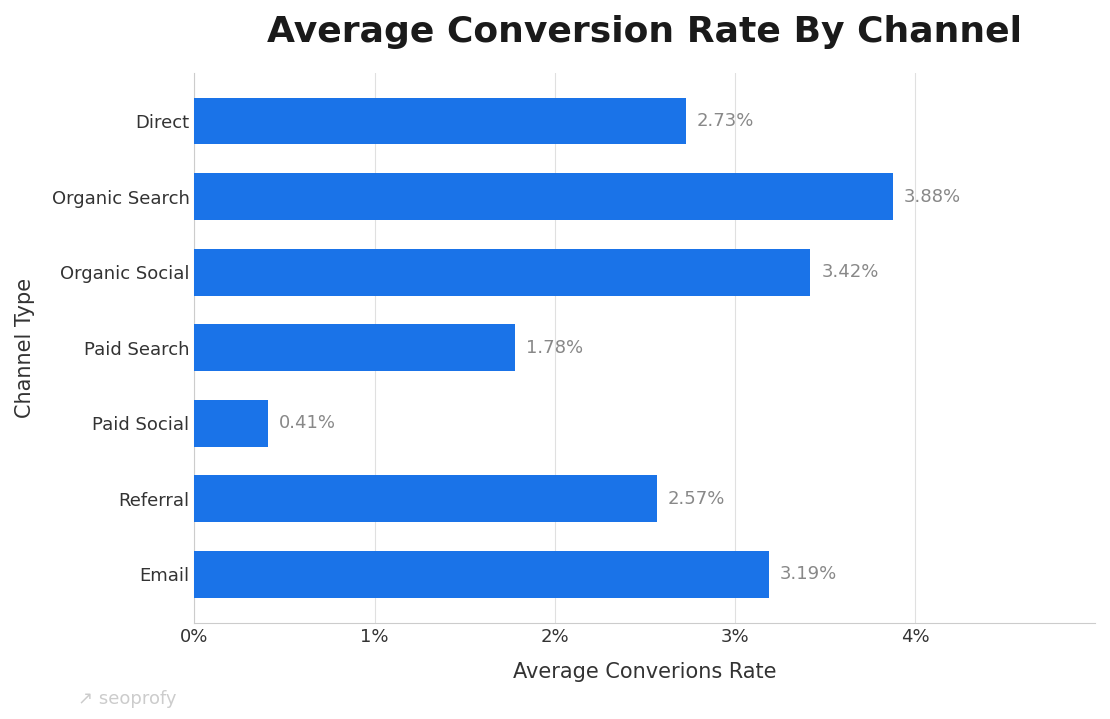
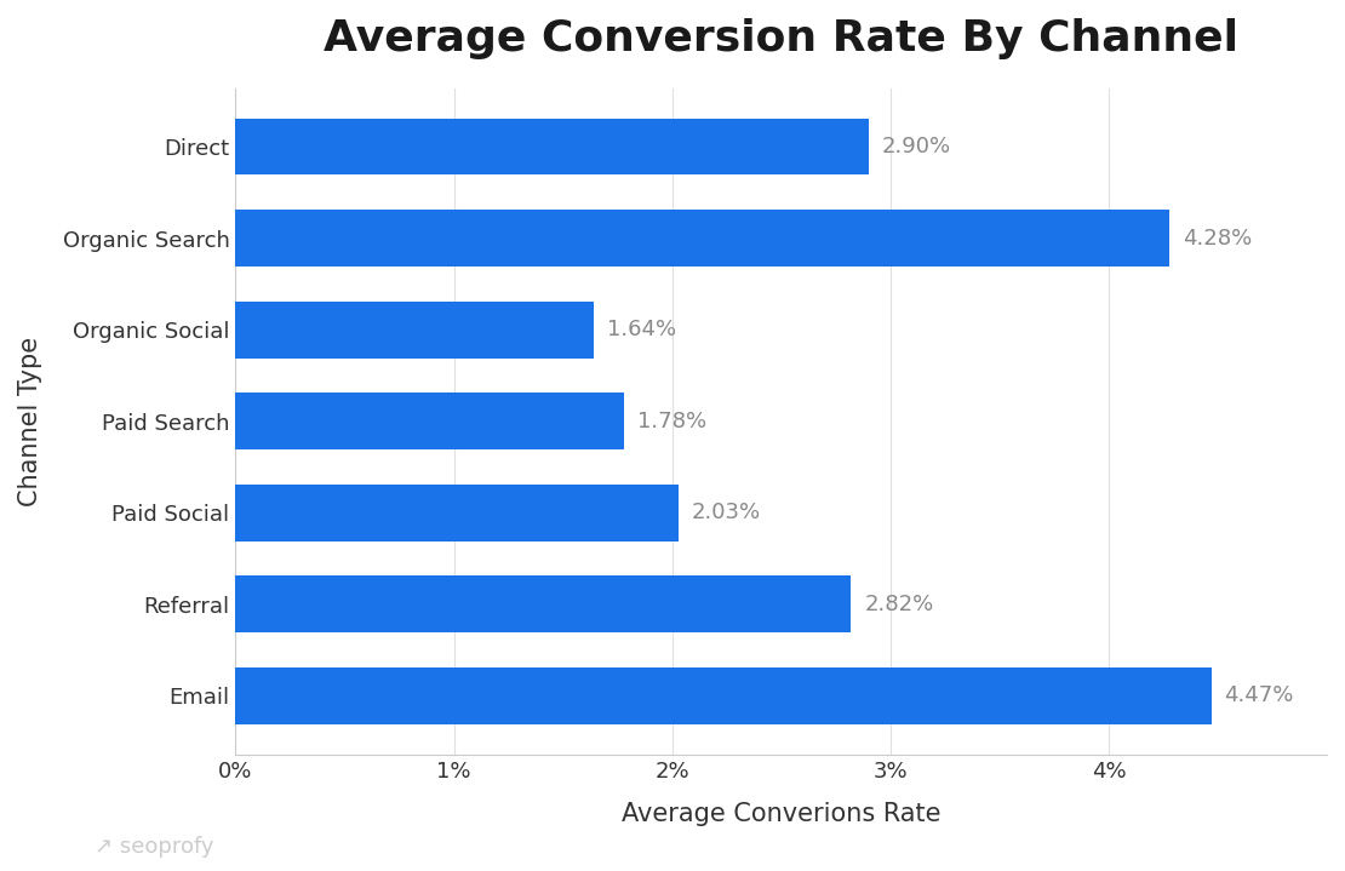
Direct: 2.73% -> 2.90%
Organic Search: 3.88% -> 4.28%
Organic Social: 3.42% -> 1.64%
Paid Social: 0.41% -> 2.03%
Referral: 2.57% -> 2.82%
Email: 3.19% -> 4.47%
